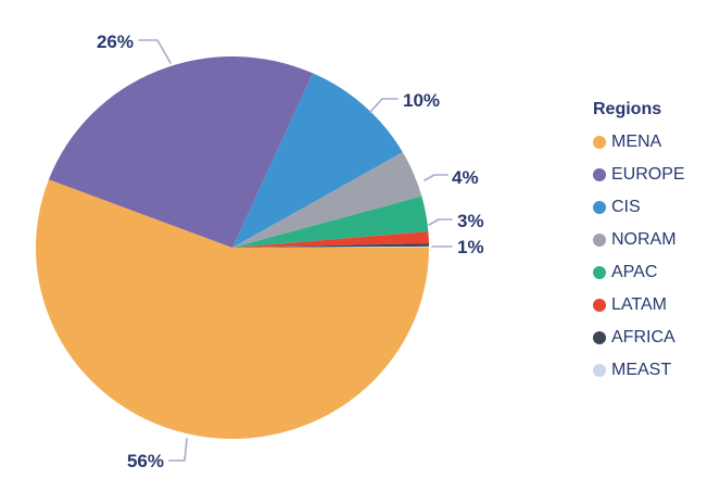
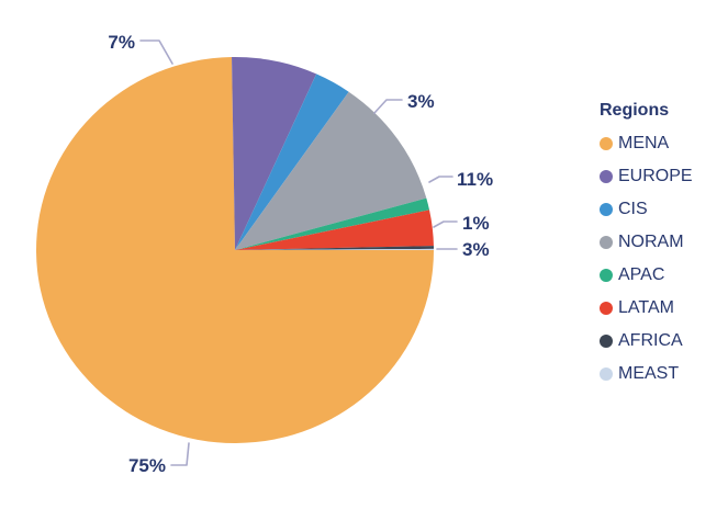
MENA: 56% -> 75%
EUROPE: 26% -> 7%
CIS: 10% -> 3%
NORAM: 4% -> 11%
APAC: 3% -> 1%
LATAM: 1% -> 3%
